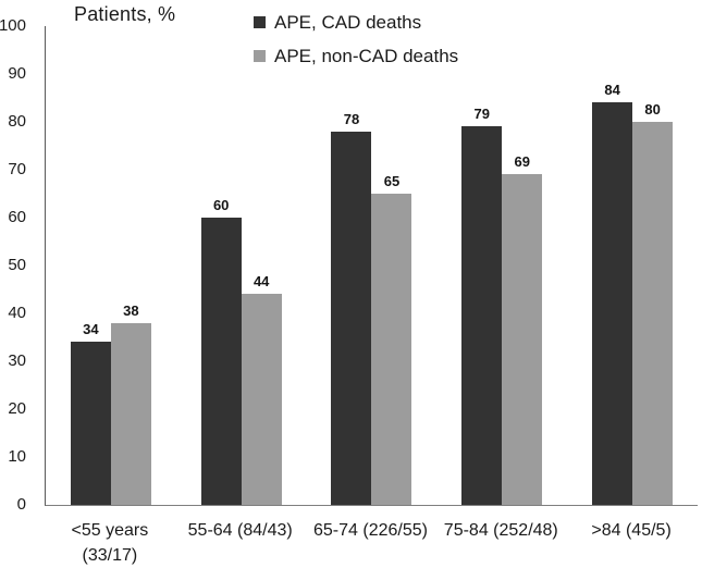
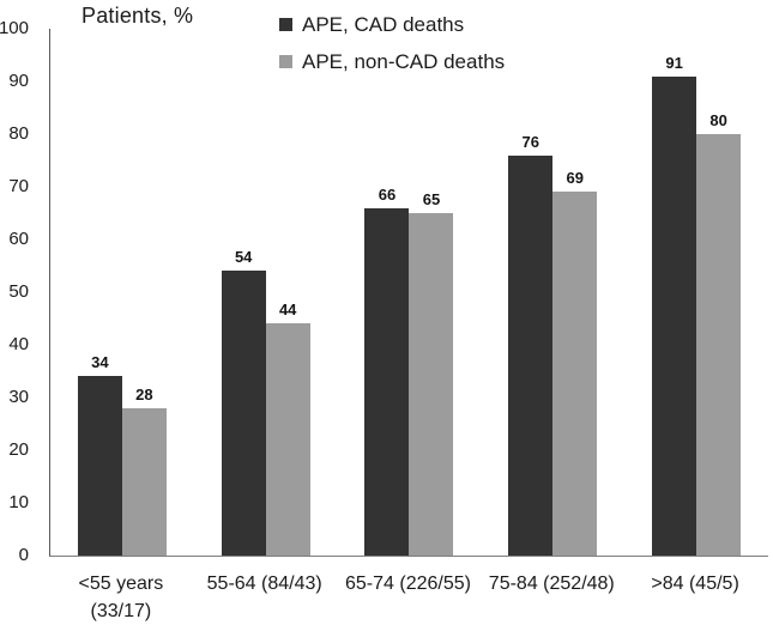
APE, non-CAD deaths/<55 years (33/17): 38 -> 28
APE, CAD deaths/55-64 (84/43): 60 -> 54
APE, CAD deaths/65-74 (226/55): 78 -> 66
APE, CAD deaths/75-84 (252/48): 79 -> 76
APE, CAD deaths/>84 (45/5): 84 -> 91
